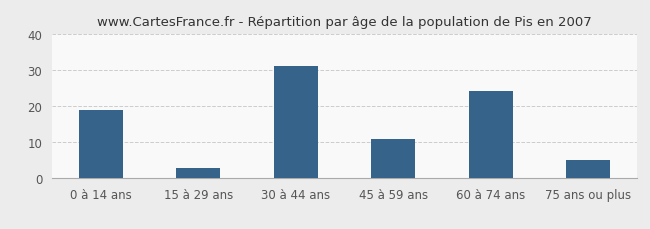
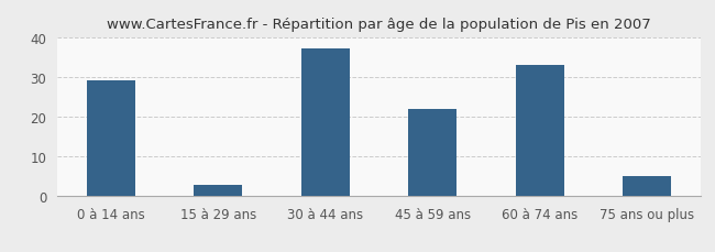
0 à 14 ans: 19 -> 29
30 à 44 ans: 31 -> 37
45 à 59 ans: 11 -> 22
60 à 74 ans: 24 -> 33
